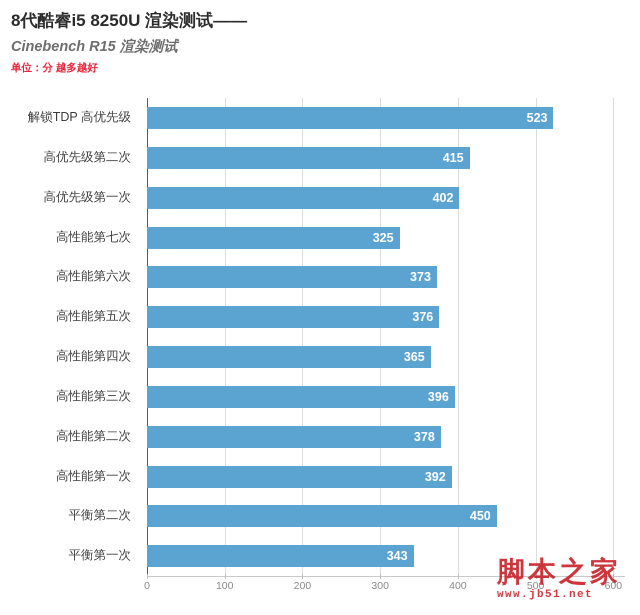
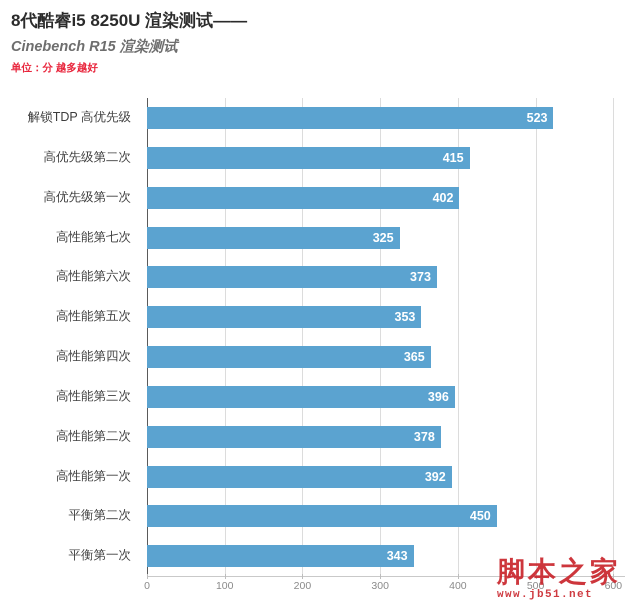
高性能第五次: 376 -> 353
